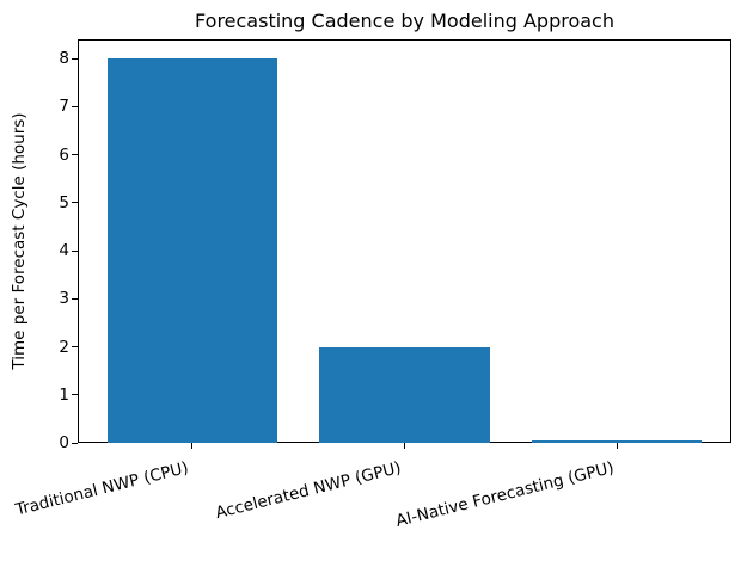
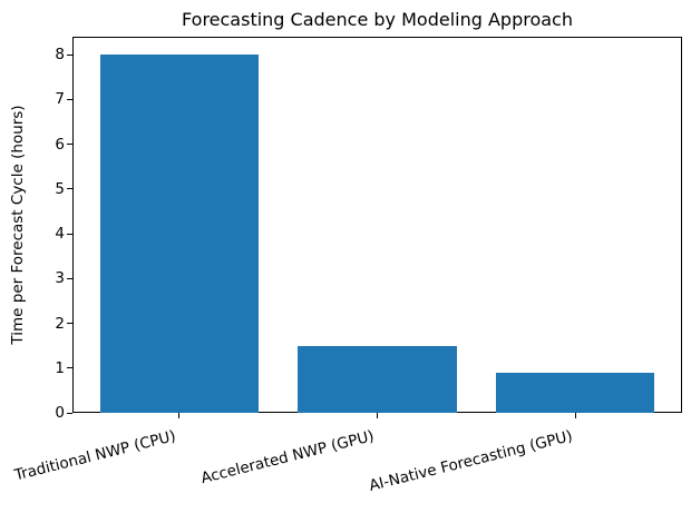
Accelerated NWP (GPU): 2.0 -> 1.5
AI-Native Forecasting (GPU): 0.1 -> 0.9
